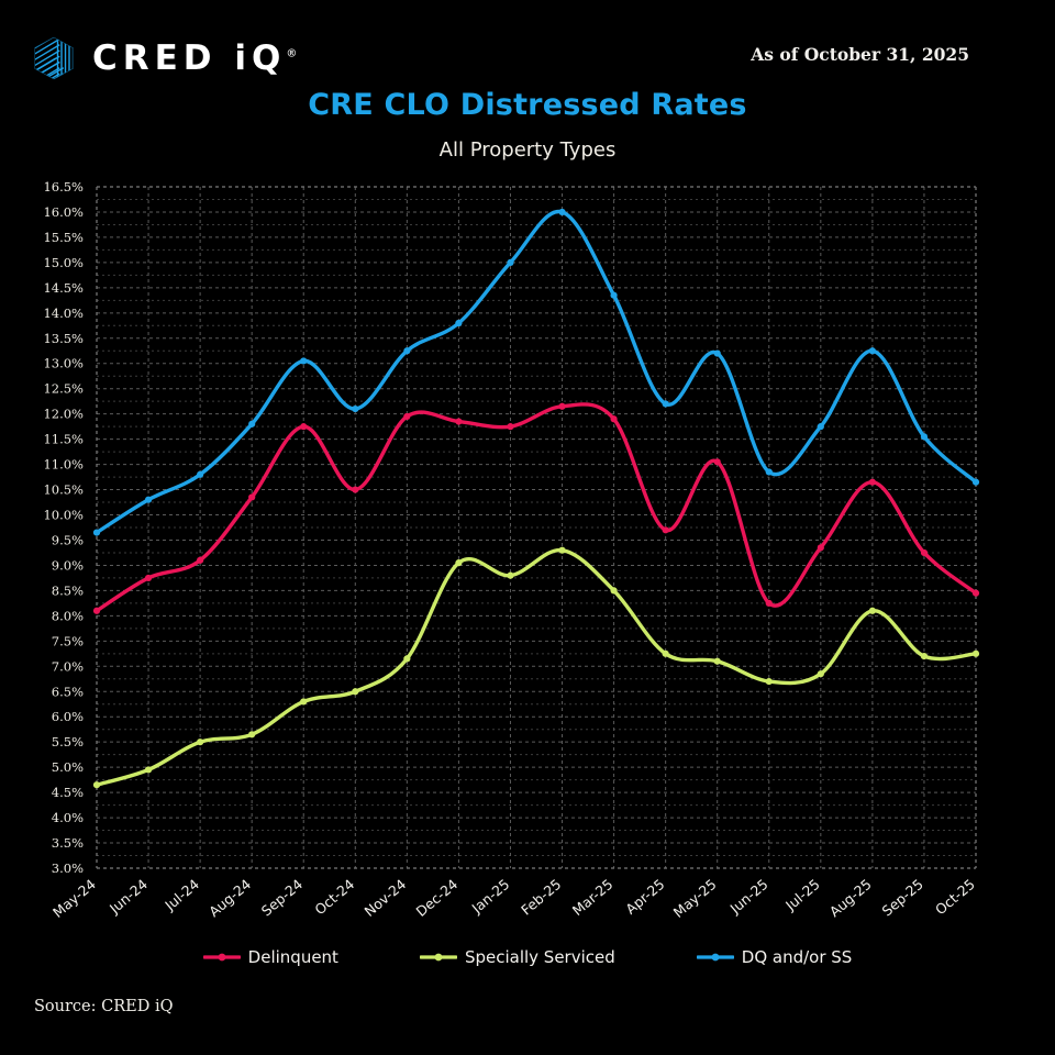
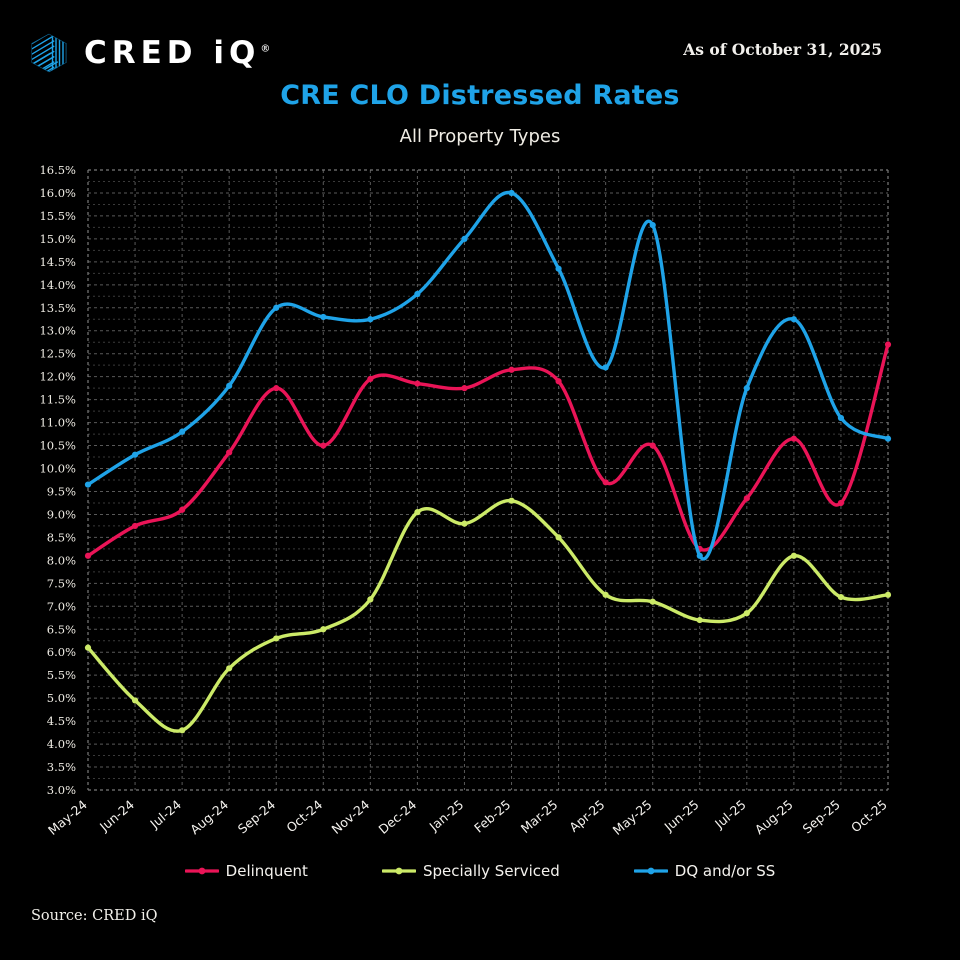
Specially Serviced/May-24: 4.7% -> 6.1%
Specially Serviced/Jul-24: 5.5% -> 4.3%
DQ and/or SS/Sep-24: 13.1% -> 13.5%
DQ and/or SS/Oct-24: 12.1% -> 13.3%
Delinquent/May-25: 11.1% -> 10.5%
DQ and/or SS/May-25: 13.2% -> 15.3%
DQ and/or SS/Jun-25: 10.8% -> 8.1%
DQ and/or SS/Sep-25: 11.6% -> 11.1%
Delinquent/Oct-25: 8.4% -> 12.7%
